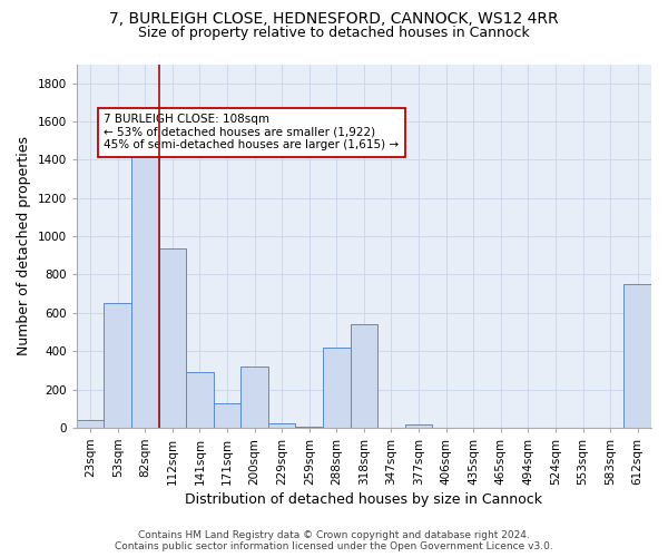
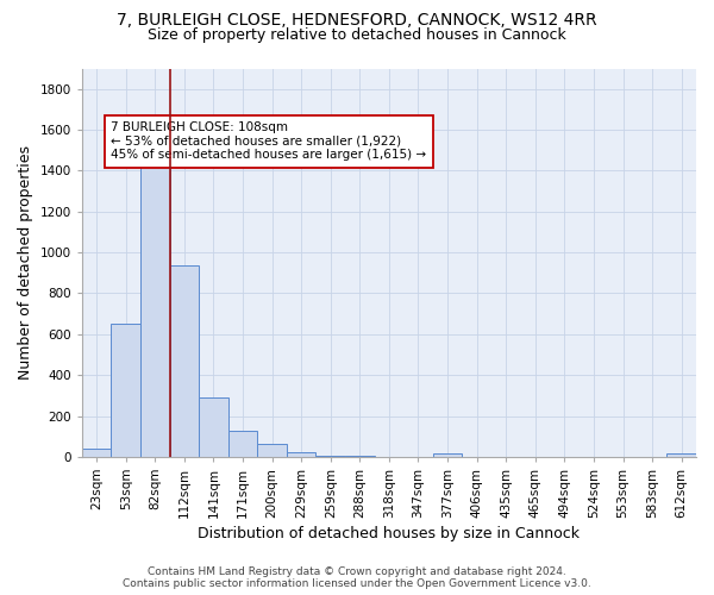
200sqm: 320 -> 60
288sqm: 420 -> 0
318sqm: 540 -> 0
612sqm: 750 -> 20
